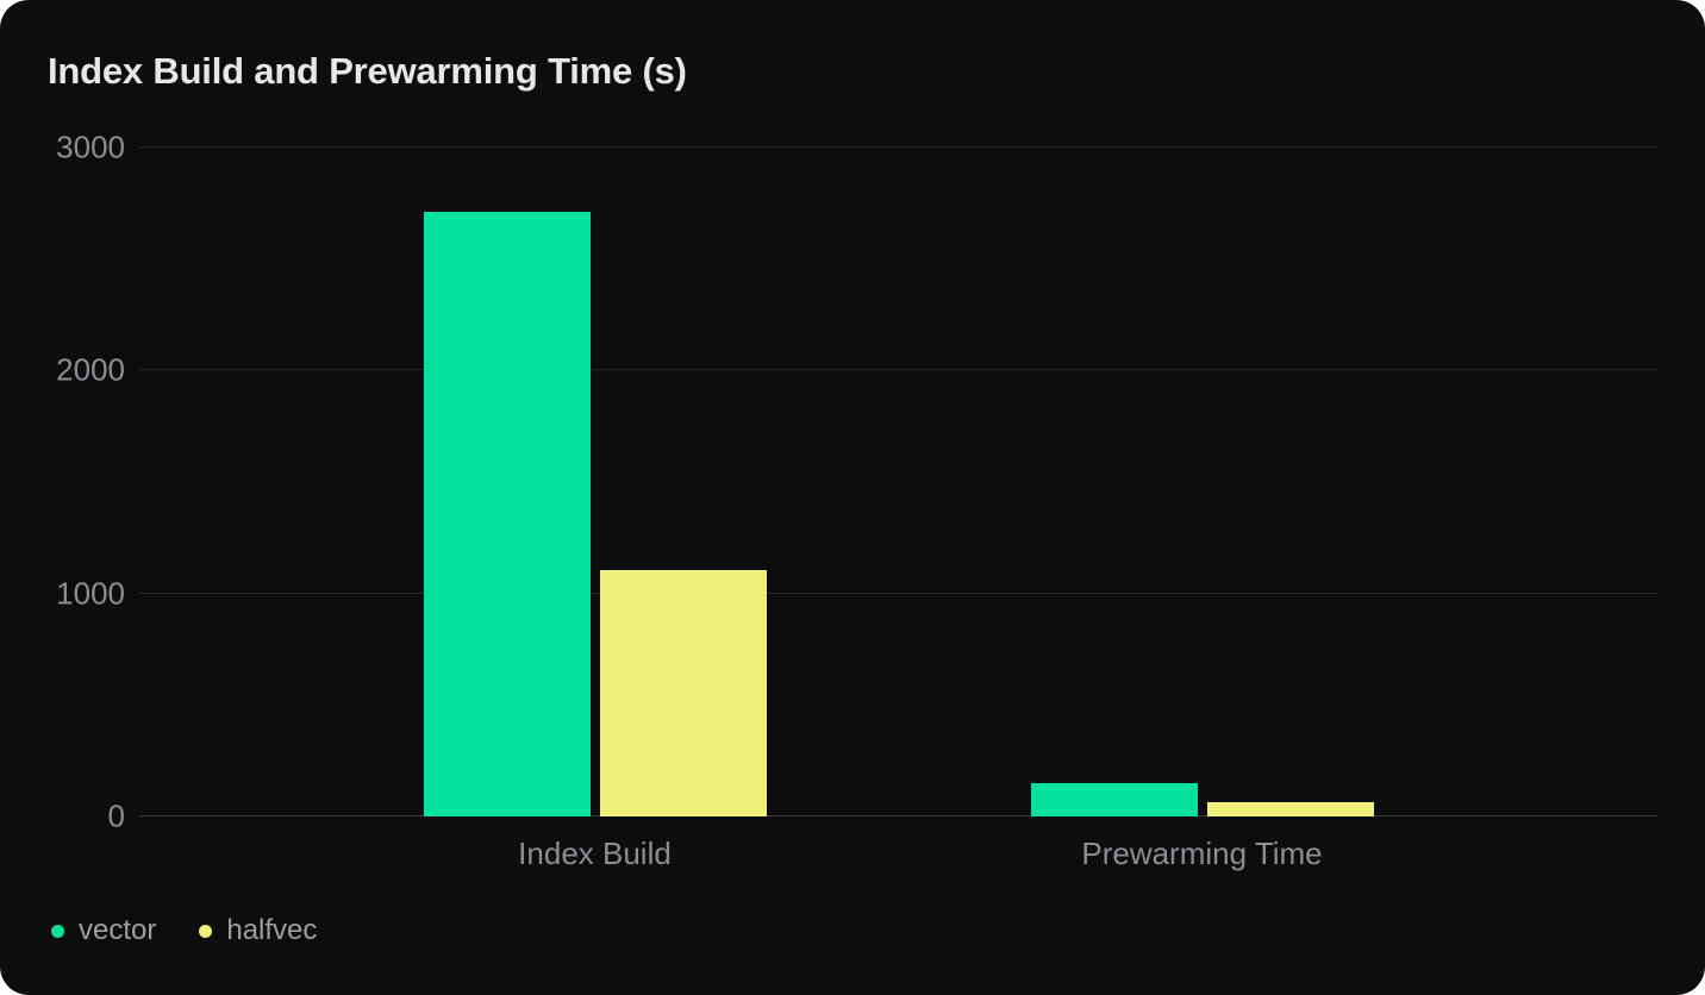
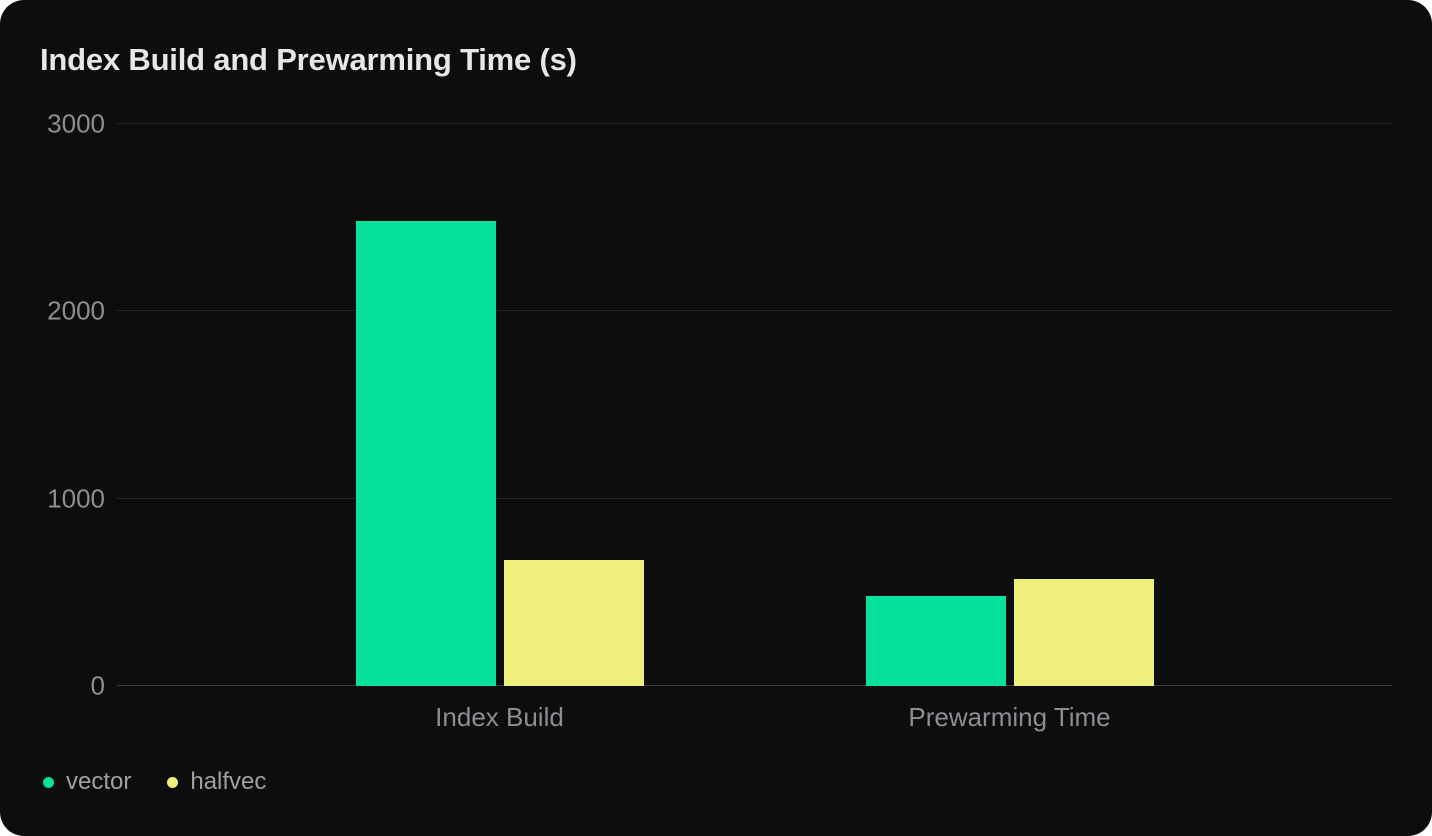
vector/Index Build: 2710 -> 2480
halfvec/Index Build: 1100 -> 670
vector/Prewarming Time: 150 -> 480
halfvec/Prewarming Time: 60 -> 570
